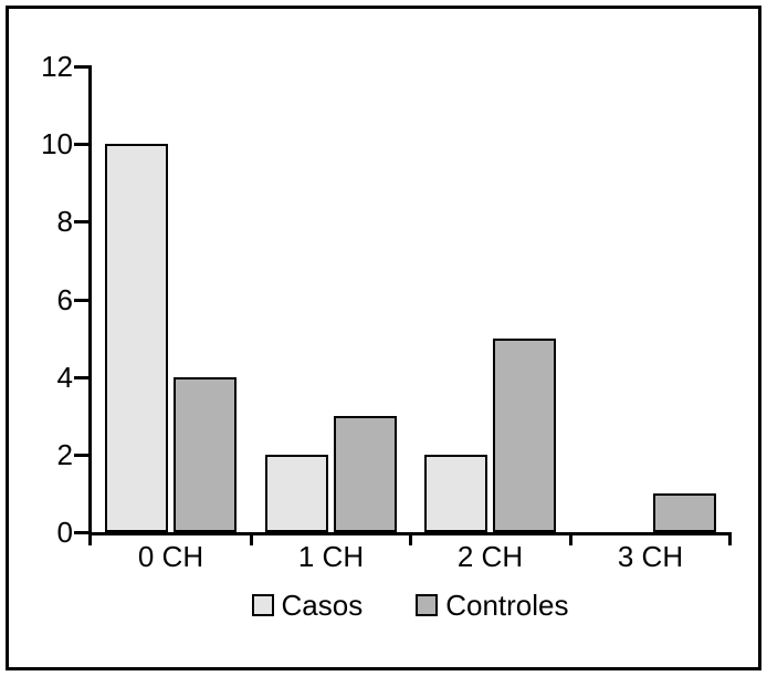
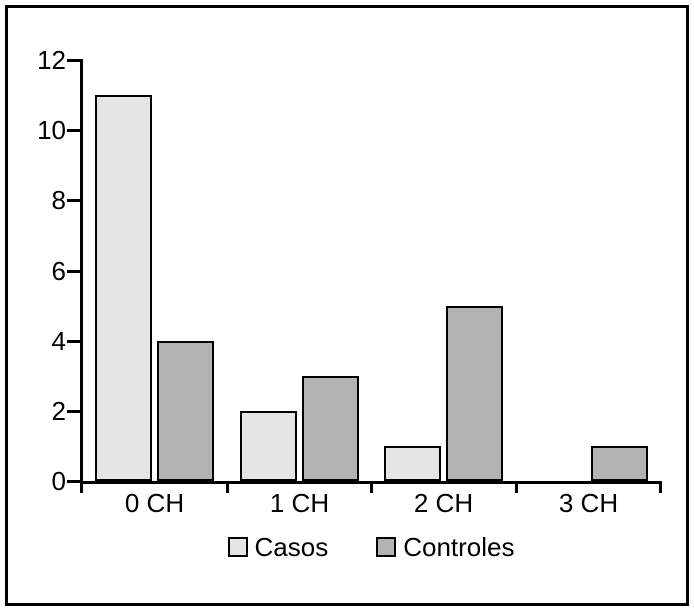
Casos/0 CH: 10 -> 11
Casos/2 CH: 2 -> 1
